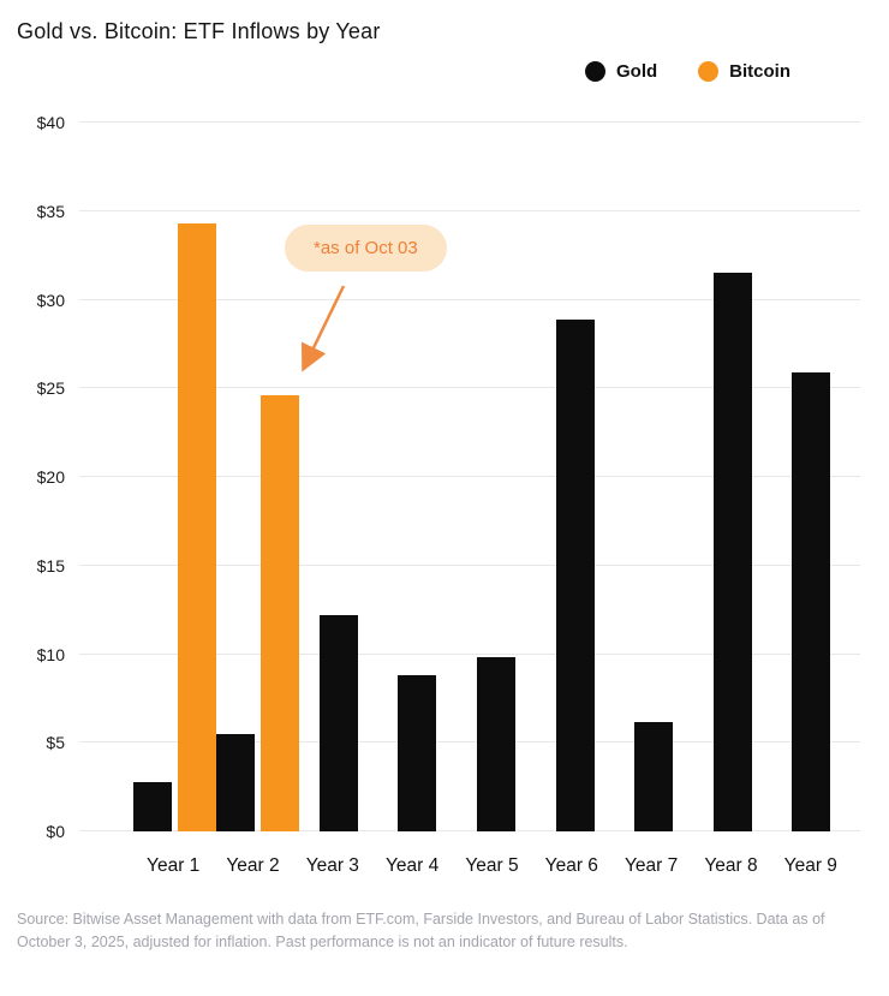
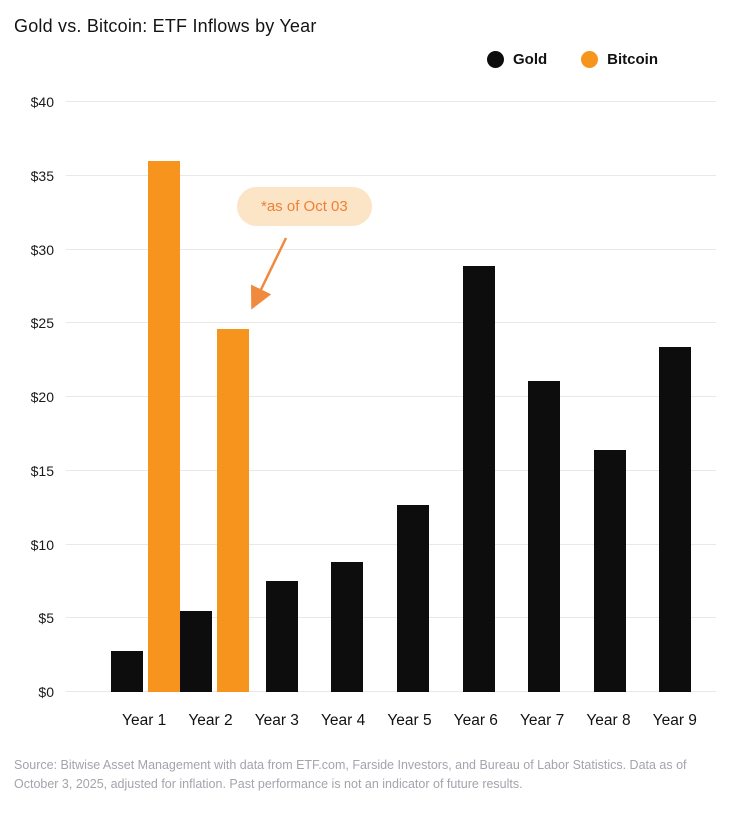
Bitcoin/Year 1: $34.3 -> $36.0
Gold/Year 3: $12.2 -> $7.5
Gold/Year 5: $9.8 -> $12.7
Gold/Year 7: $6.2 -> $21.1
Gold/Year 8: $31.5 -> $16.4
Gold/Year 9: $25.9 -> $23.4
